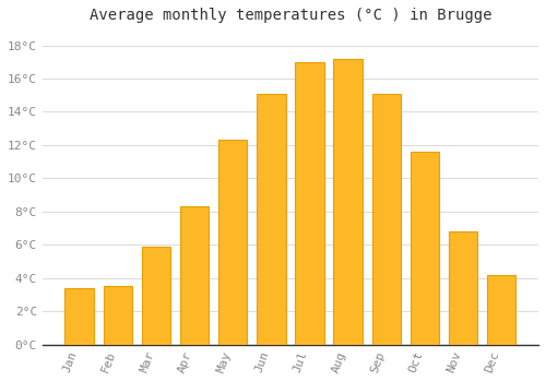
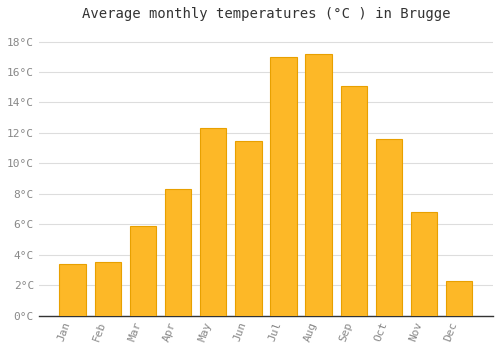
Jun: 15.1°C -> 11.5°C
Dec: 4.2°C -> 2.3°C
